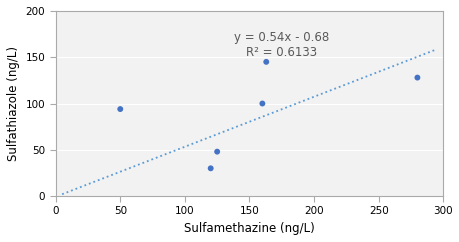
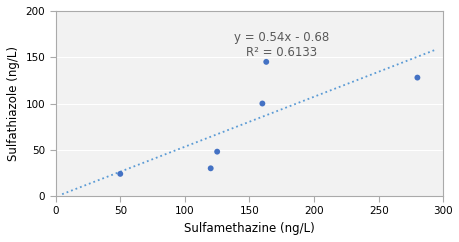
50: 94 -> 24
